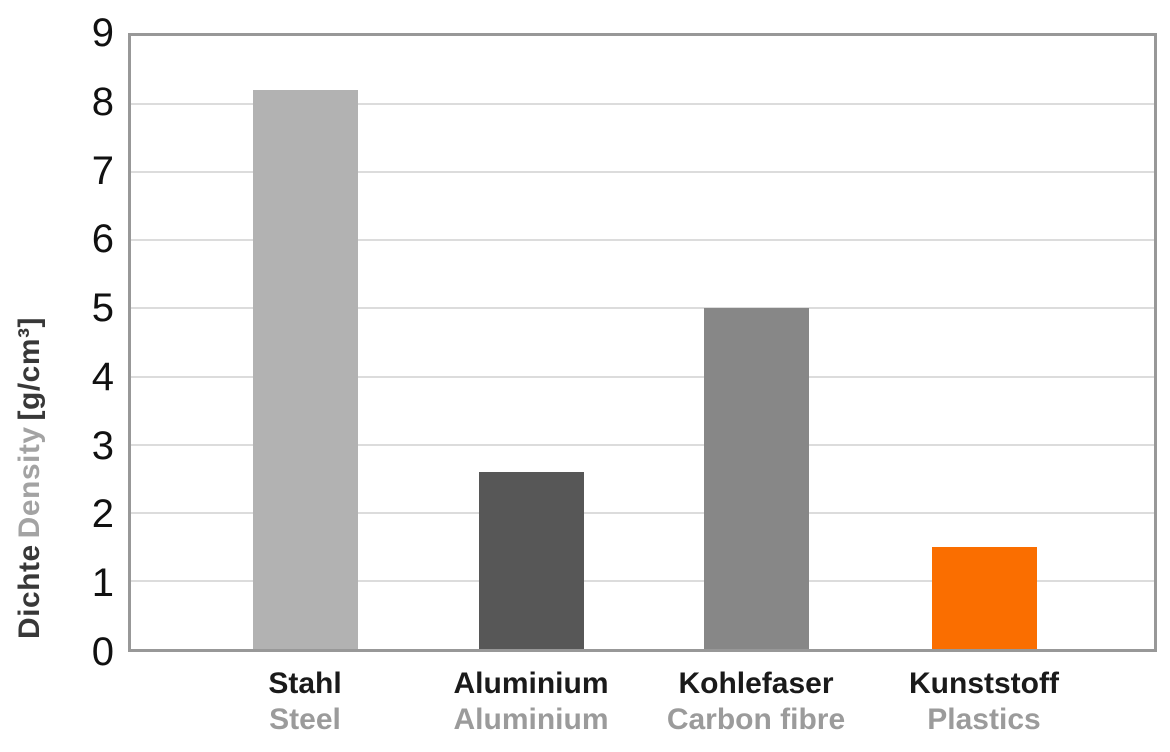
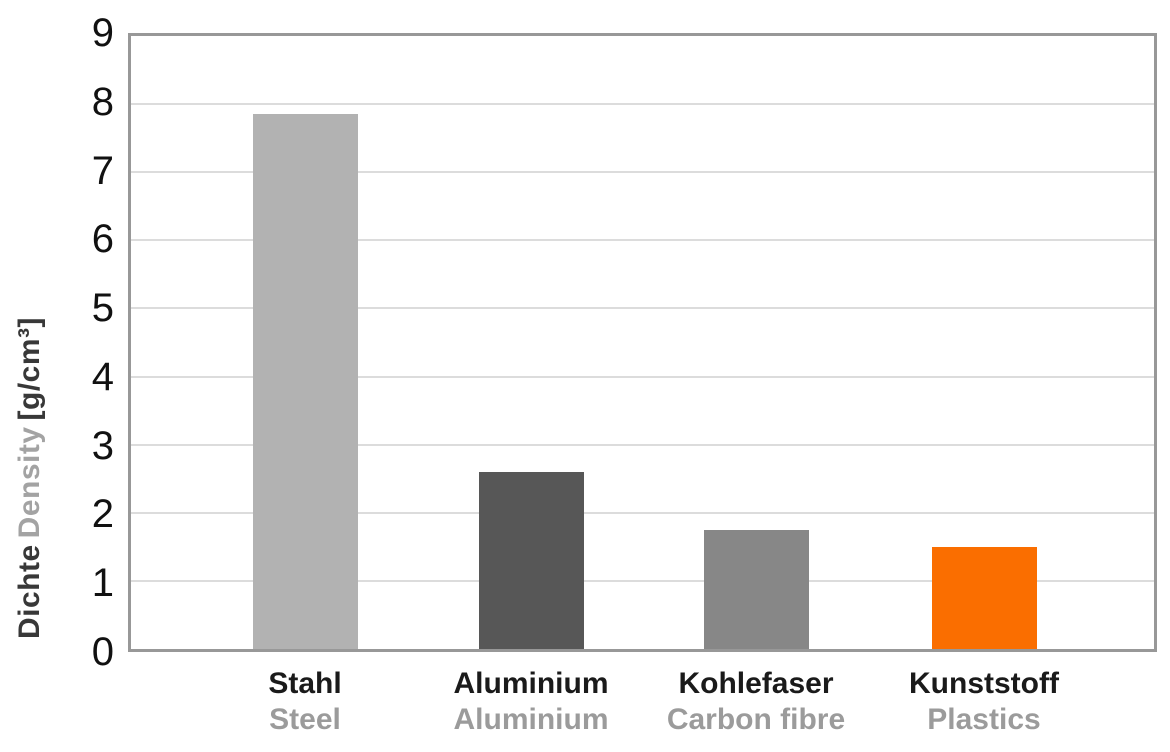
Stahl: 8.2 -> 7.8
Kohlefaser: 5.0 -> 1.8
